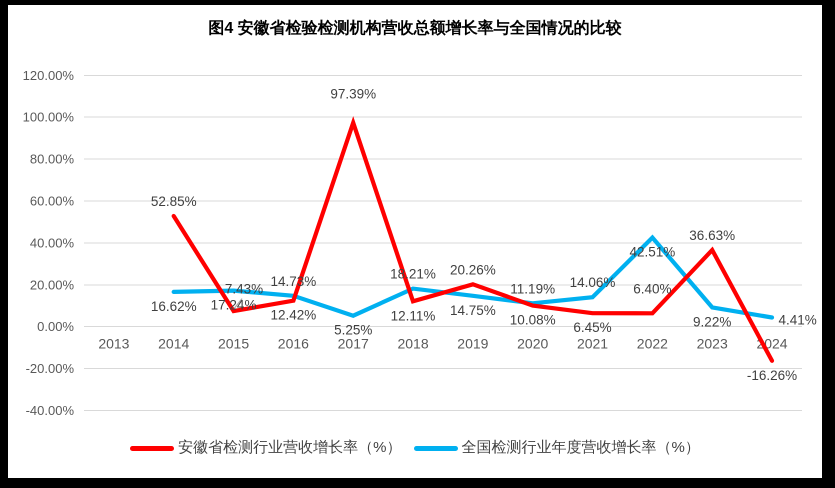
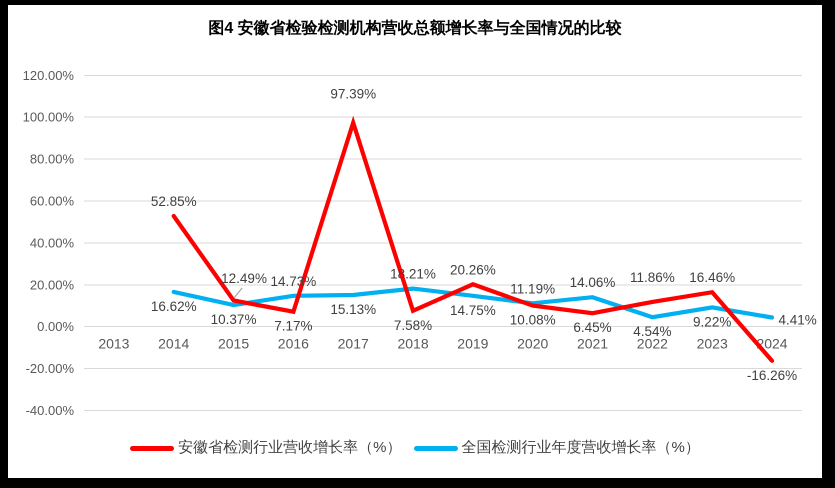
安徽省检测行业营收增长率（%）/2015: 7.43% -> 12.49%
全国检测行业年度营收增长率（%）/2015: 17.24% -> 10.37%
安徽省检测行业营收增长率（%）/2016: 12.42% -> 7.17%
全国检测行业年度营收增长率（%）/2017: 5.25% -> 15.13%
安徽省检测行业营收增长率（%）/2018: 12.11% -> 7.58%
安徽省检测行业营收增长率（%）/2022: 6.40% -> 11.86%
全国检测行业年度营收增长率（%）/2022: 42.51% -> 4.54%
安徽省检测行业营收增长率（%）/2023: 36.63% -> 16.46%
